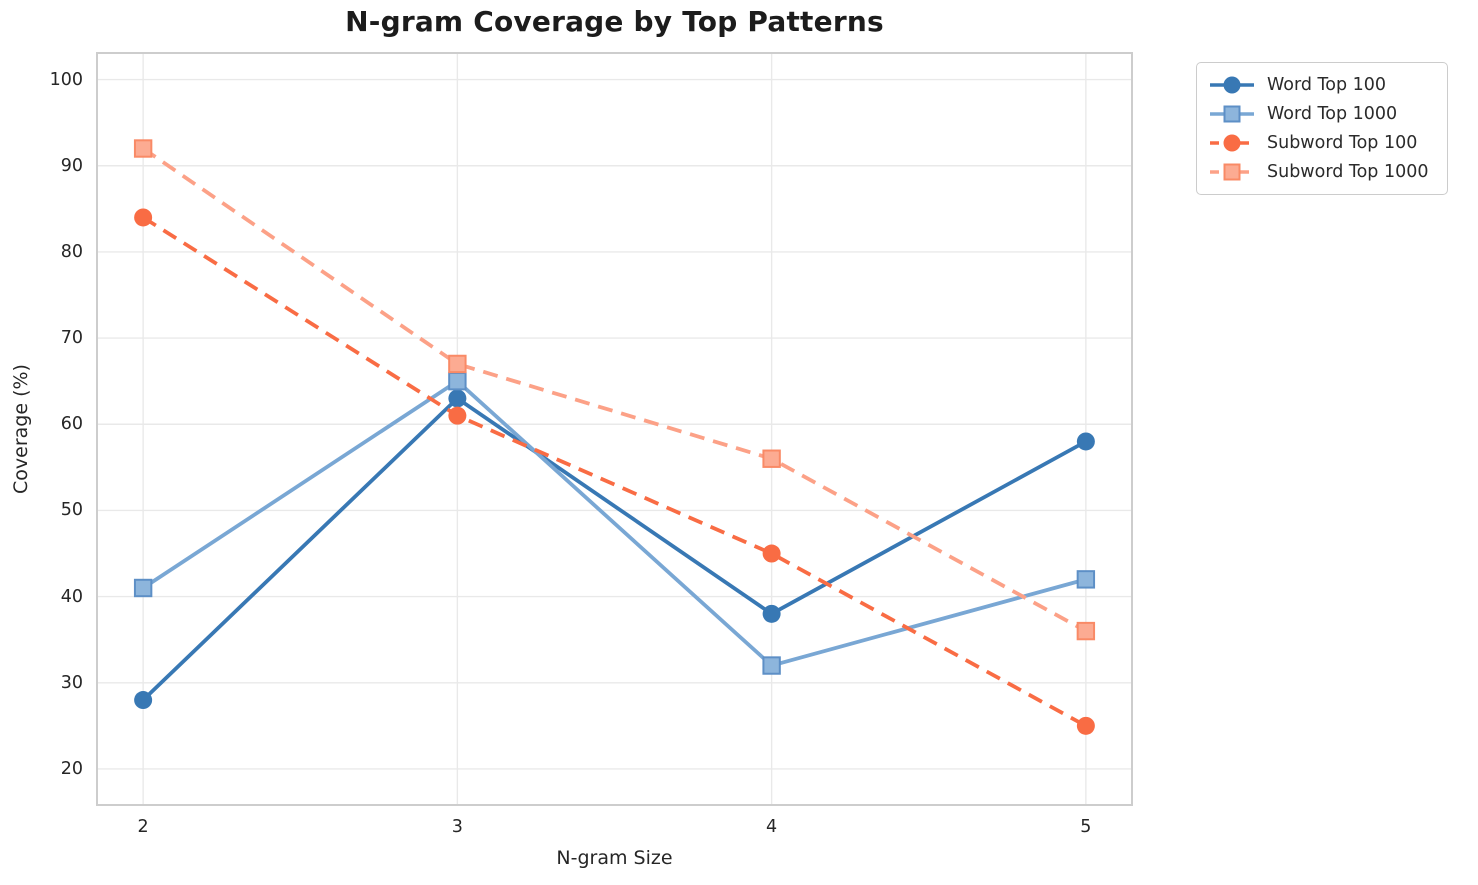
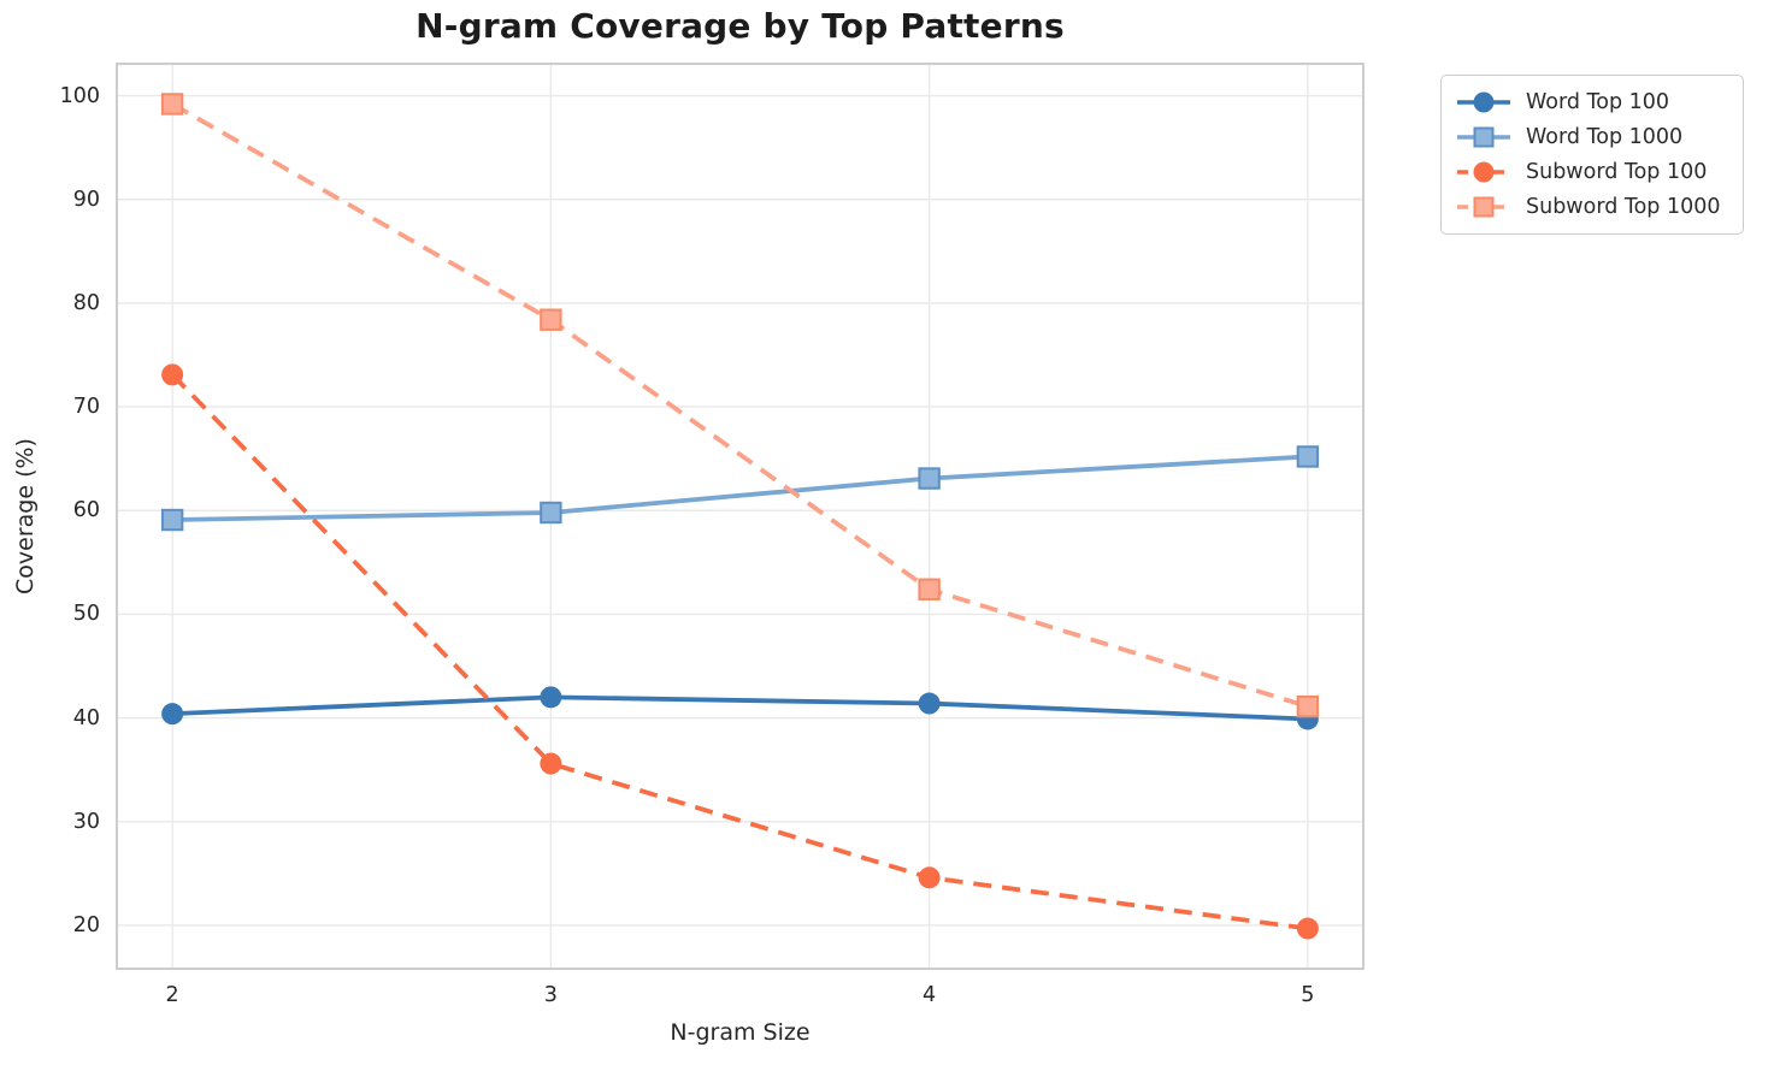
Word Top 100/2: 28 -> 40
Word Top 1000/2: 41 -> 59
Subword Top 100/2: 84 -> 73
Subword Top 1000/2: 92 -> 99
Word Top 100/3: 63 -> 42
Word Top 1000/3: 65 -> 60
Subword Top 100/3: 61 -> 36
Subword Top 1000/3: 67 -> 78
Word Top 100/4: 38 -> 41
Word Top 1000/4: 32 -> 63
Subword Top 100/4: 45 -> 25
Subword Top 1000/4: 56 -> 52
Word Top 100/5: 58 -> 40
Word Top 1000/5: 42 -> 65
Subword Top 100/5: 25 -> 20
Subword Top 1000/5: 36 -> 41
